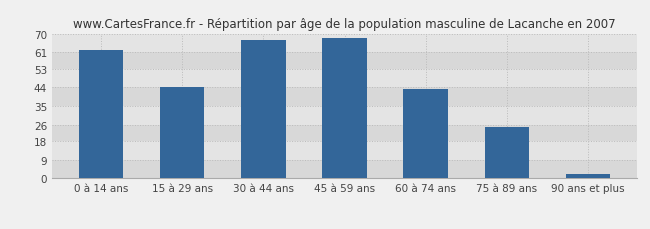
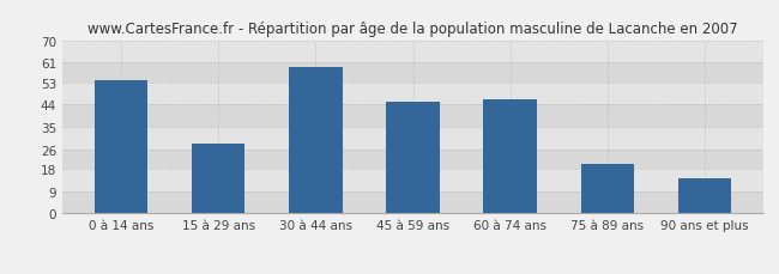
0 à 14 ans: 62 -> 54
15 à 29 ans: 44 -> 28
30 à 44 ans: 67 -> 59
45 à 59 ans: 68 -> 45
60 à 74 ans: 43 -> 46
75 à 89 ans: 25 -> 20
90 ans et plus: 2 -> 14
